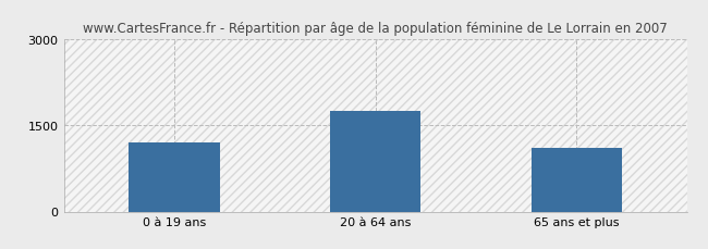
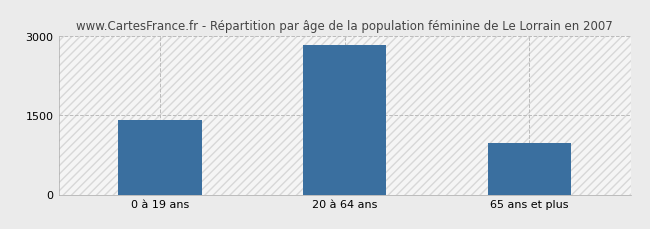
0 à 19 ans: 1200 -> 1400
20 à 64 ans: 1750 -> 2820
65 ans et plus: 1100 -> 980
